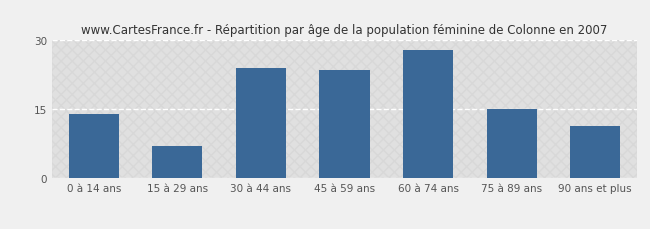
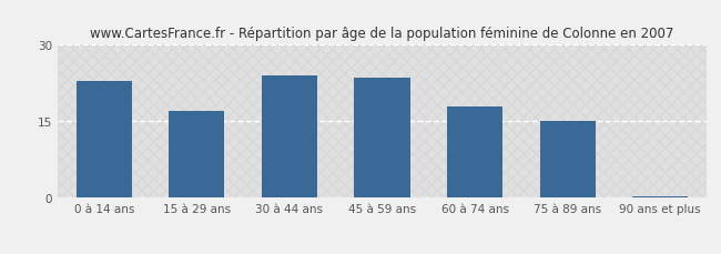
0 à 14 ans: 14.0 -> 23.0
15 à 29 ans: 7.0 -> 17.0
60 à 74 ans: 28.0 -> 18.0
90 ans et plus: 11.5 -> 0.3
